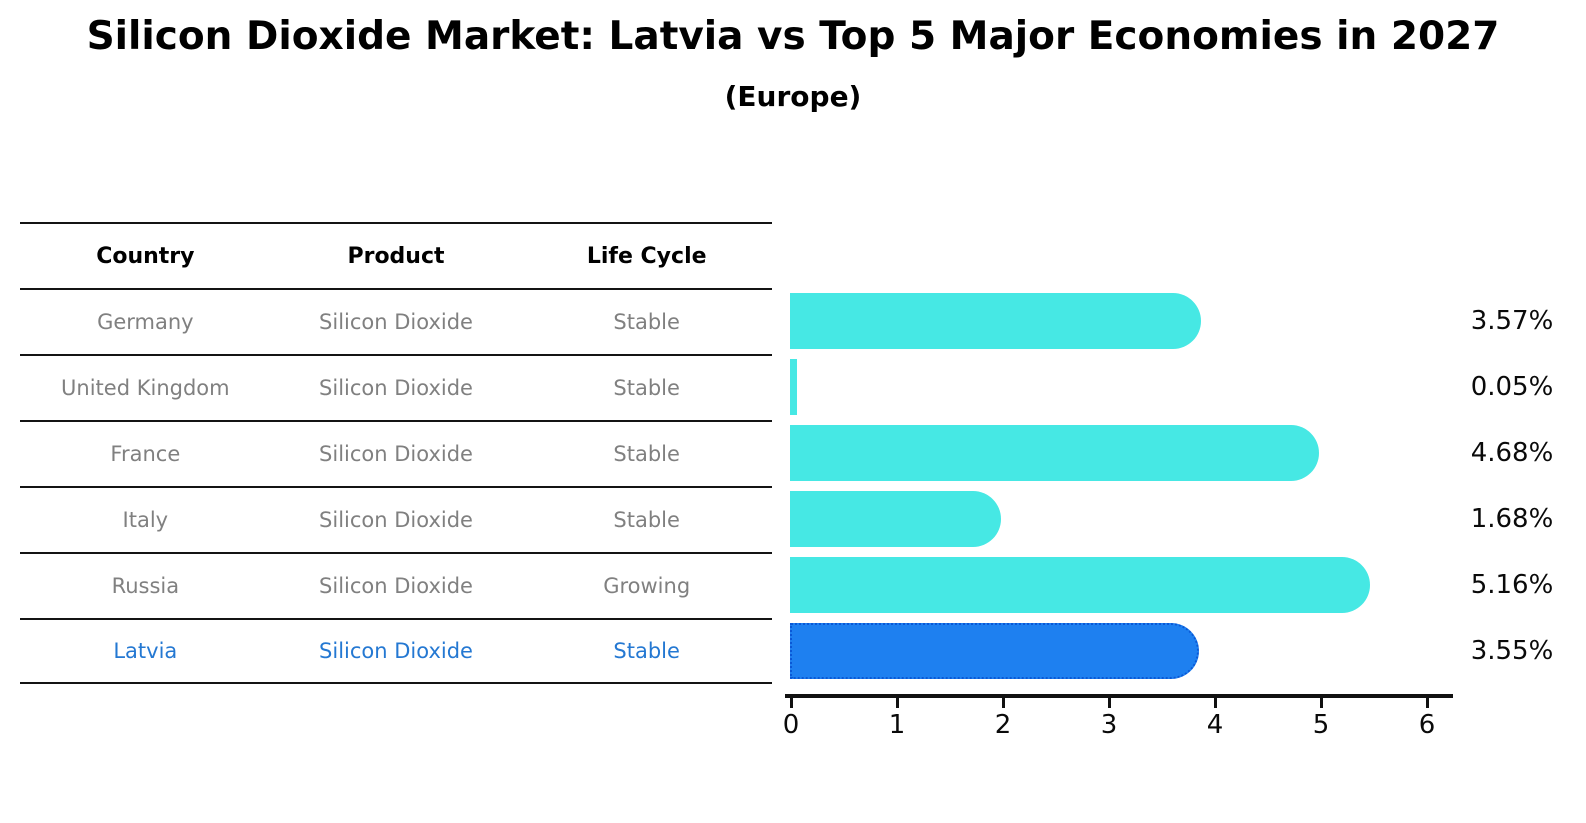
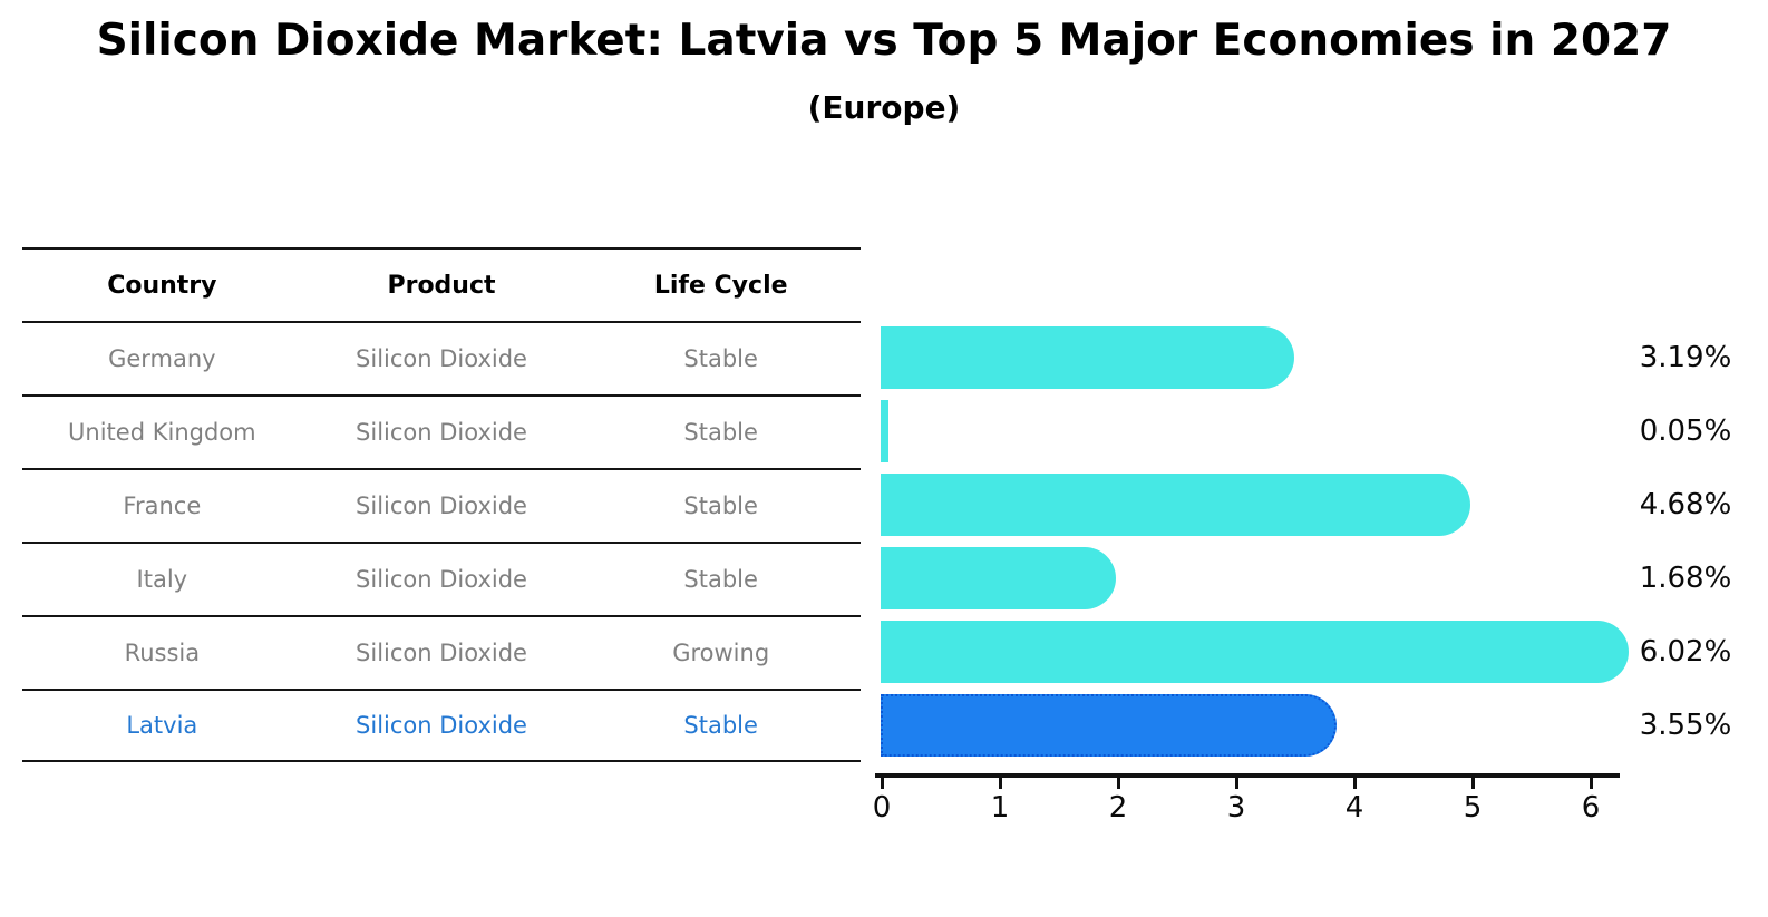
Germany: 3.57% -> 3.19%
Russia: 5.16% -> 6.02%
